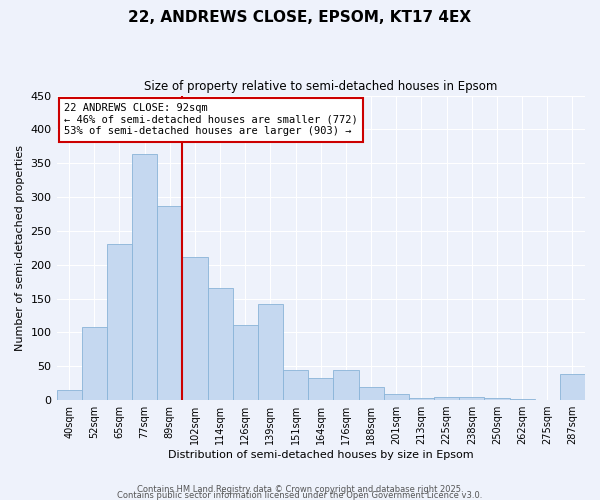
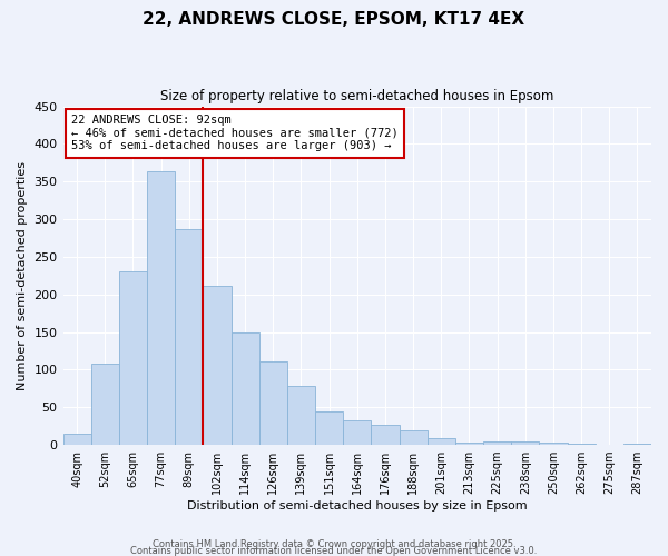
114sqm: 166 -> 150
139sqm: 142 -> 79
176sqm: 44 -> 27
287sqm: 38 -> 1
